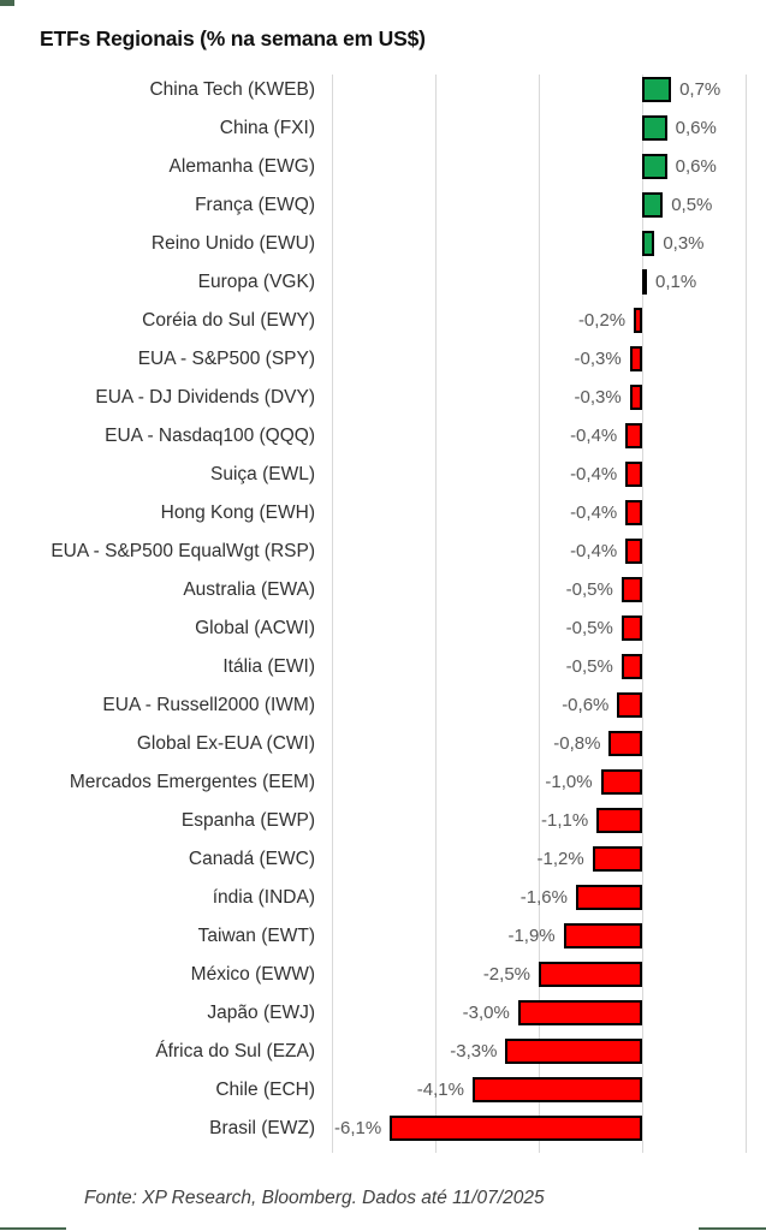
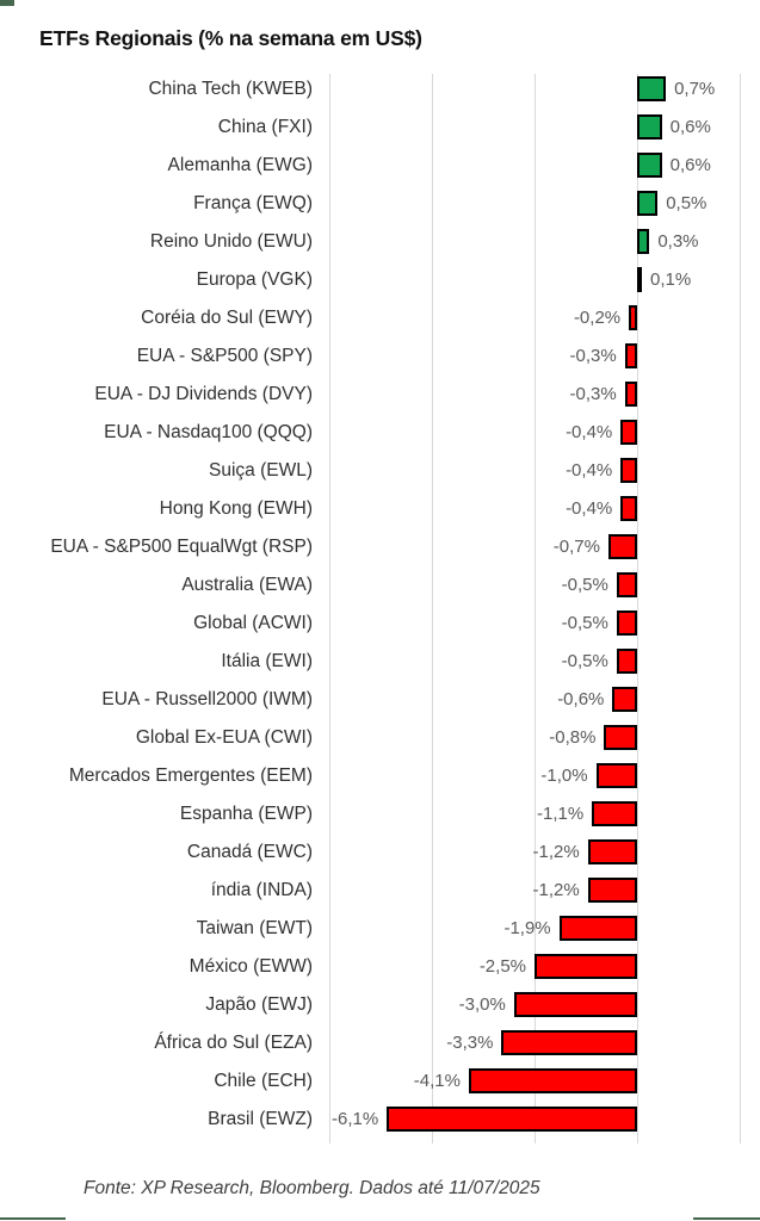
EUA - S&P500 EqualWgt (RSP): -0,4% -> -0,7%
índia (INDA): -1,6% -> -1,2%
